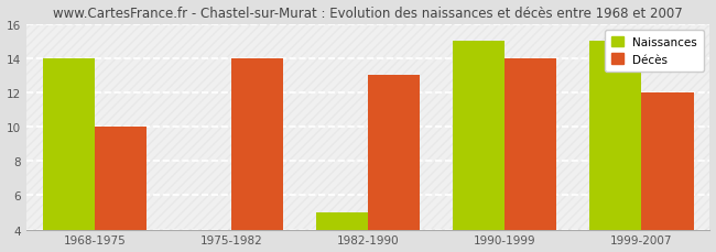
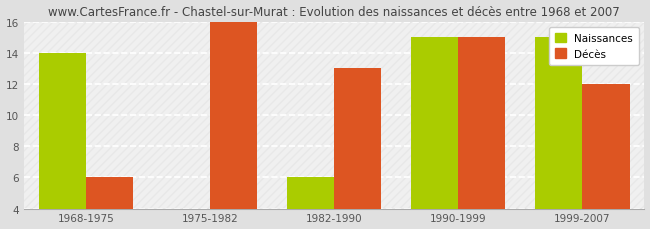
Décès/1968-1975: 10 -> 6
Décès/1975-1982: 14 -> 16
Naissances/1982-1990: 5 -> 6
Décès/1990-1999: 14 -> 15
